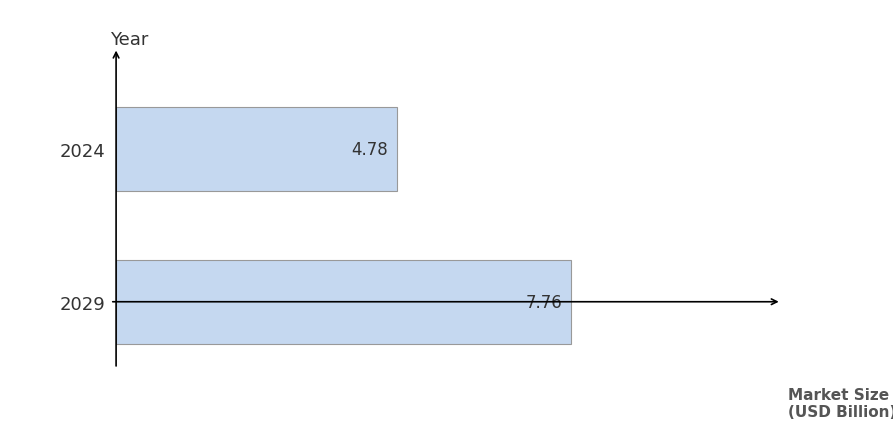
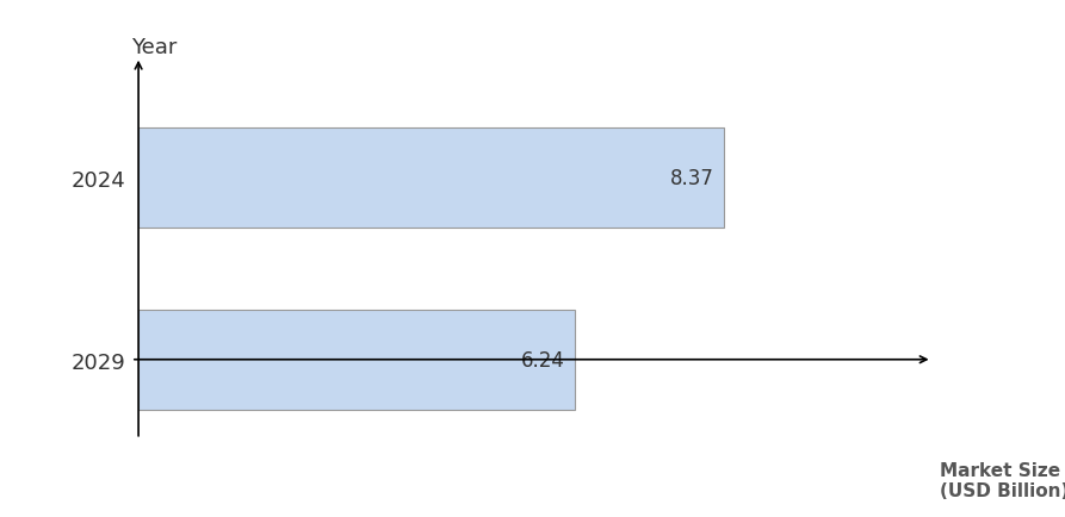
2024: 4.78 -> 8.37
2029: 7.76 -> 6.24
